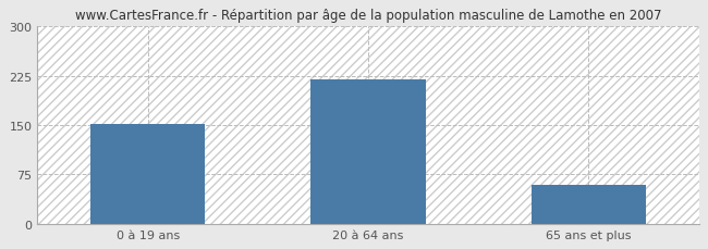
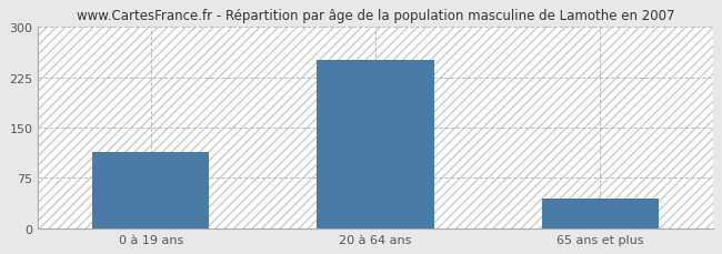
0 à 19 ans: 152 -> 113
20 à 64 ans: 220 -> 251
65 ans et plus: 60 -> 45
